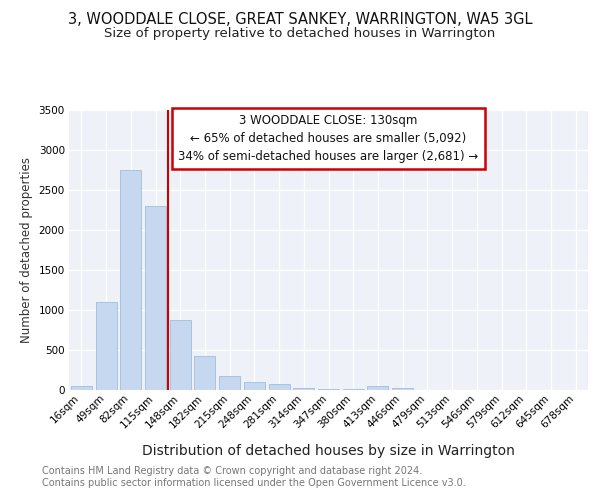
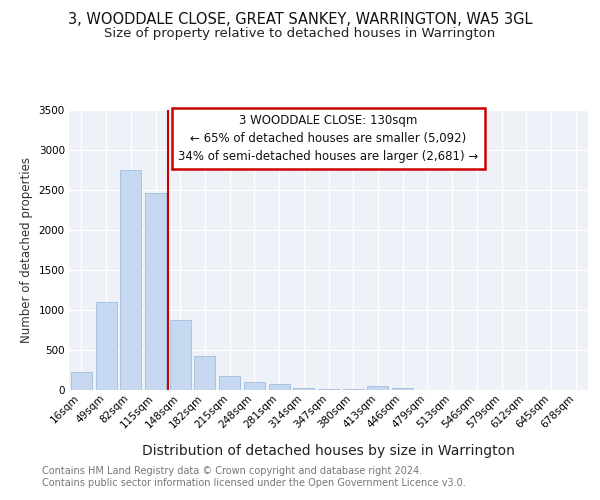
16sqm: 50 -> 220
115sqm: 2300 -> 2460
